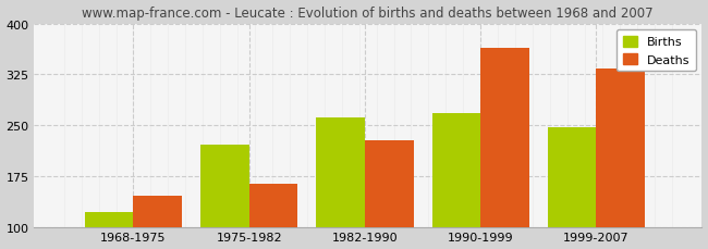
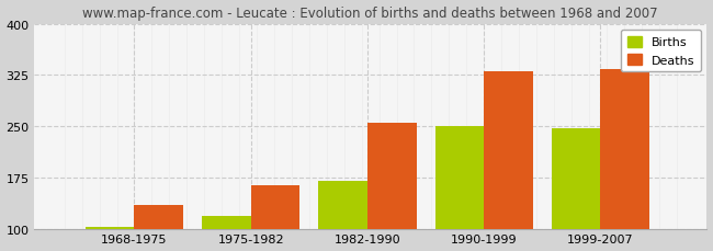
Births/1968-1975: 122 -> 103
Deaths/1968-1975: 146 -> 135
Births/1975-1982: 222 -> 118
Births/1982-1990: 262 -> 170
Deaths/1982-1990: 228 -> 255
Births/1990-1999: 268 -> 250
Deaths/1990-1999: 364 -> 330
